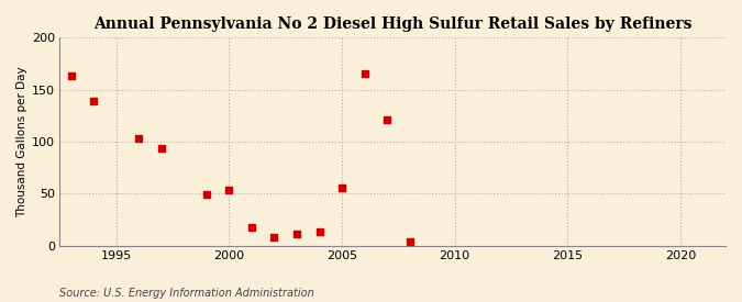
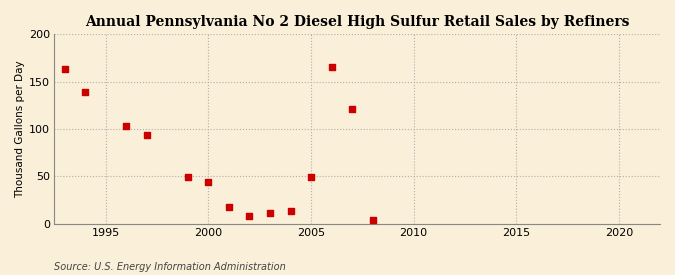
2000: 54 -> 44
2005: 56 -> 49
